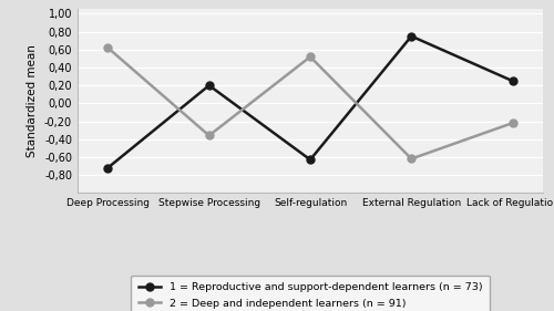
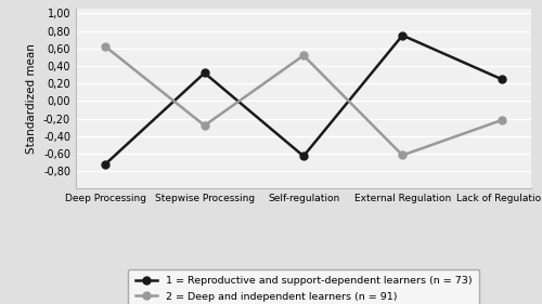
1 = Reproductive and support-dependent learners (n = 73)/Stepwise Processing: 0,20 -> 0,32
2 = Deep and independent learners (n = 91)/Stepwise Processing: -0,36 -> -0,28
